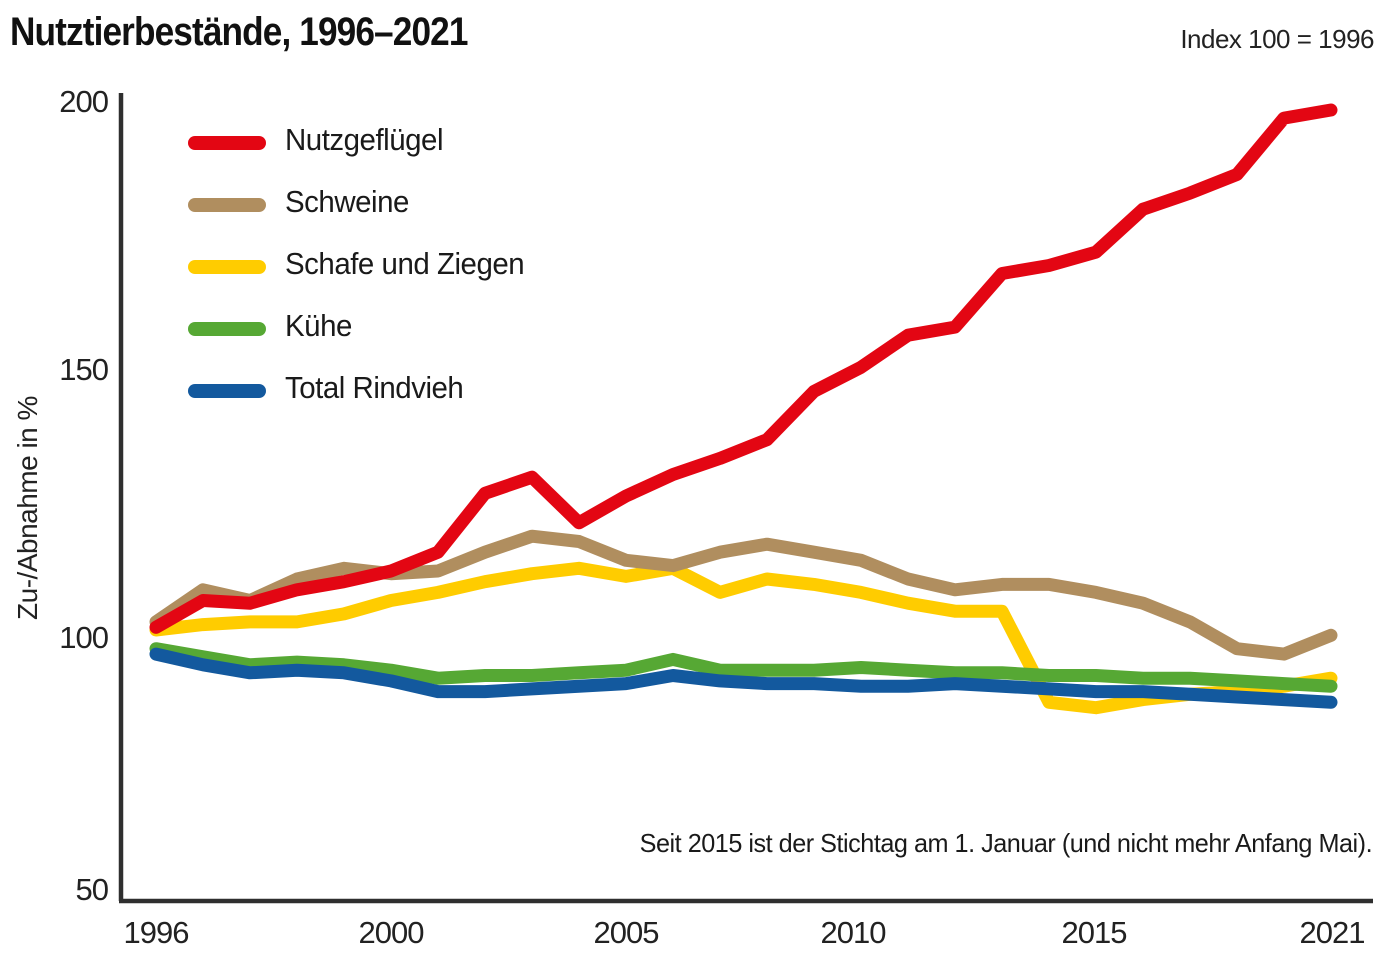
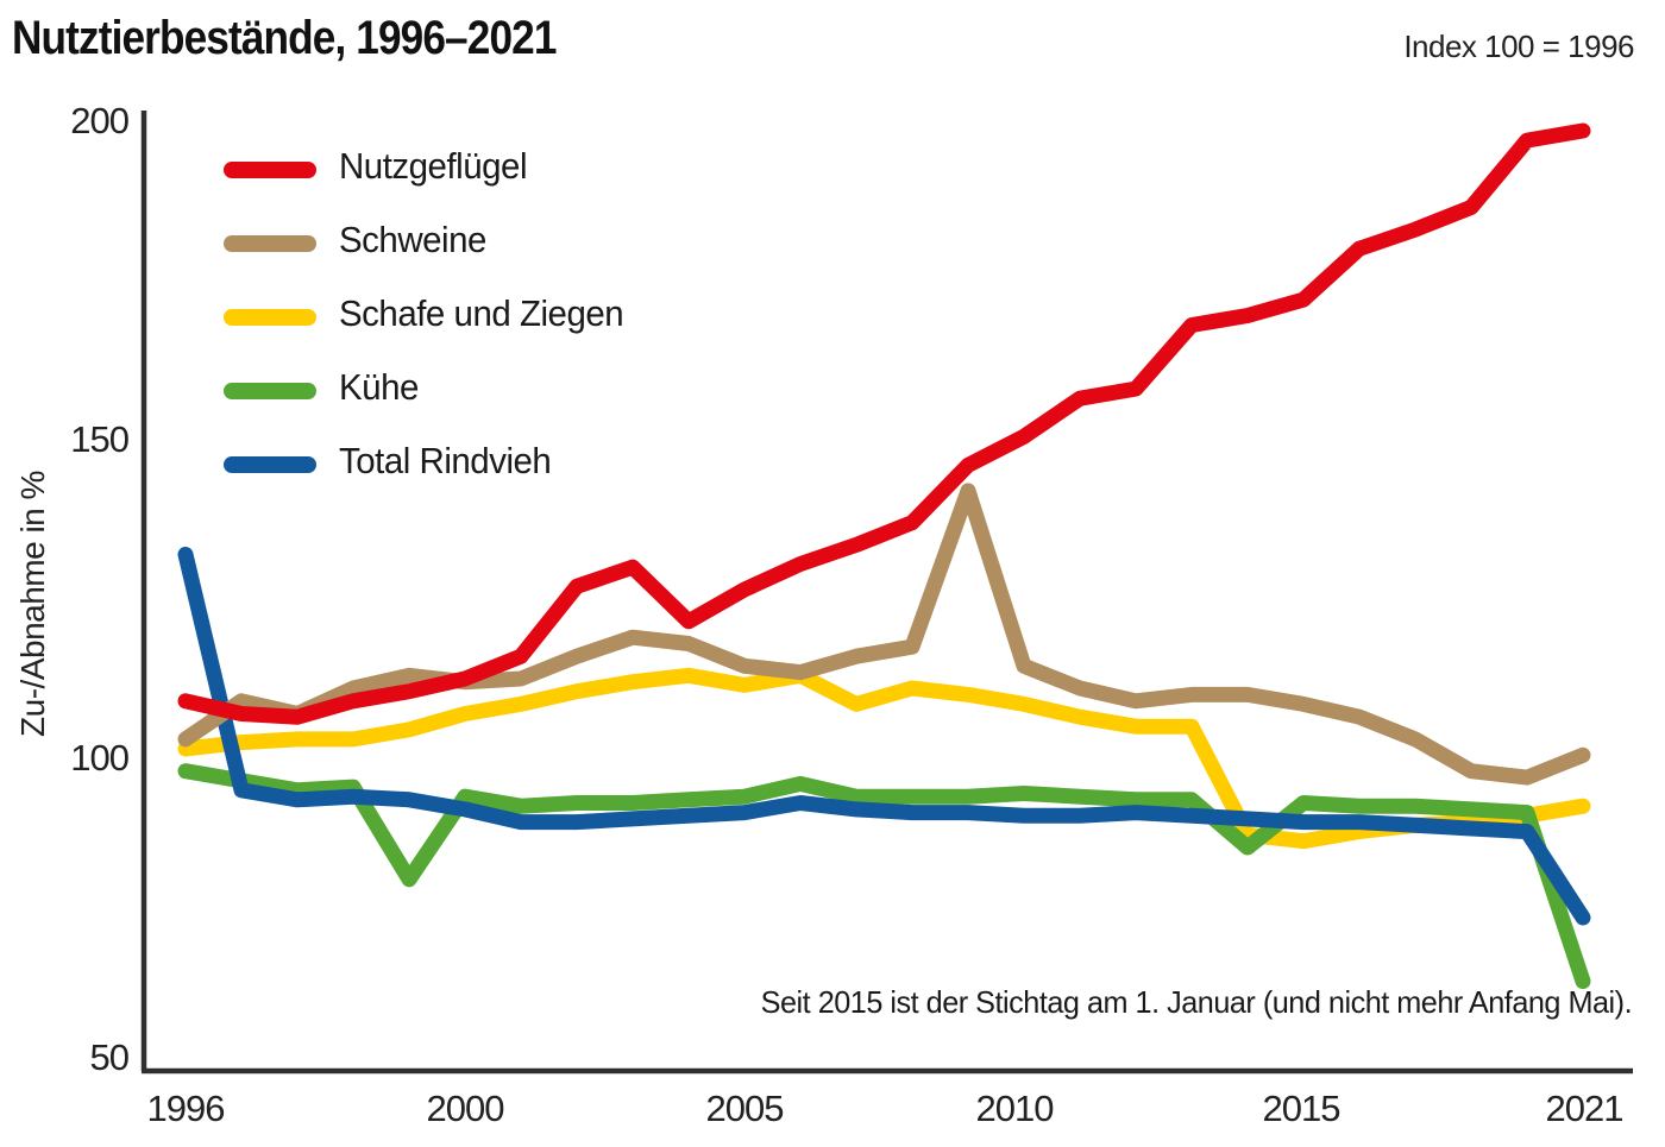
Nutzgeflügel/1996: 102 -> 109
Total Rindvieh/1996: 97 -> 132
Kühe/2000: 95 -> 81
Schweine/2010: 116 -> 142
Kühe/2015: 93 -> 86
Kühe/2021: 91 -> 65
Total Rindvieh/2021: 88 -> 75
